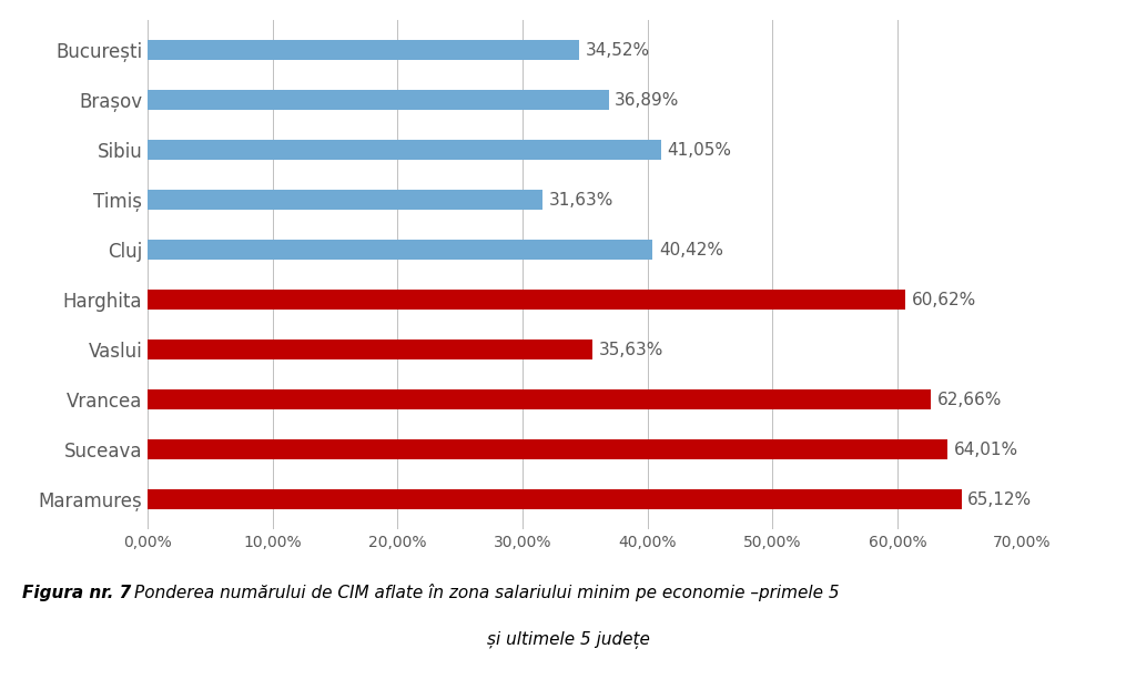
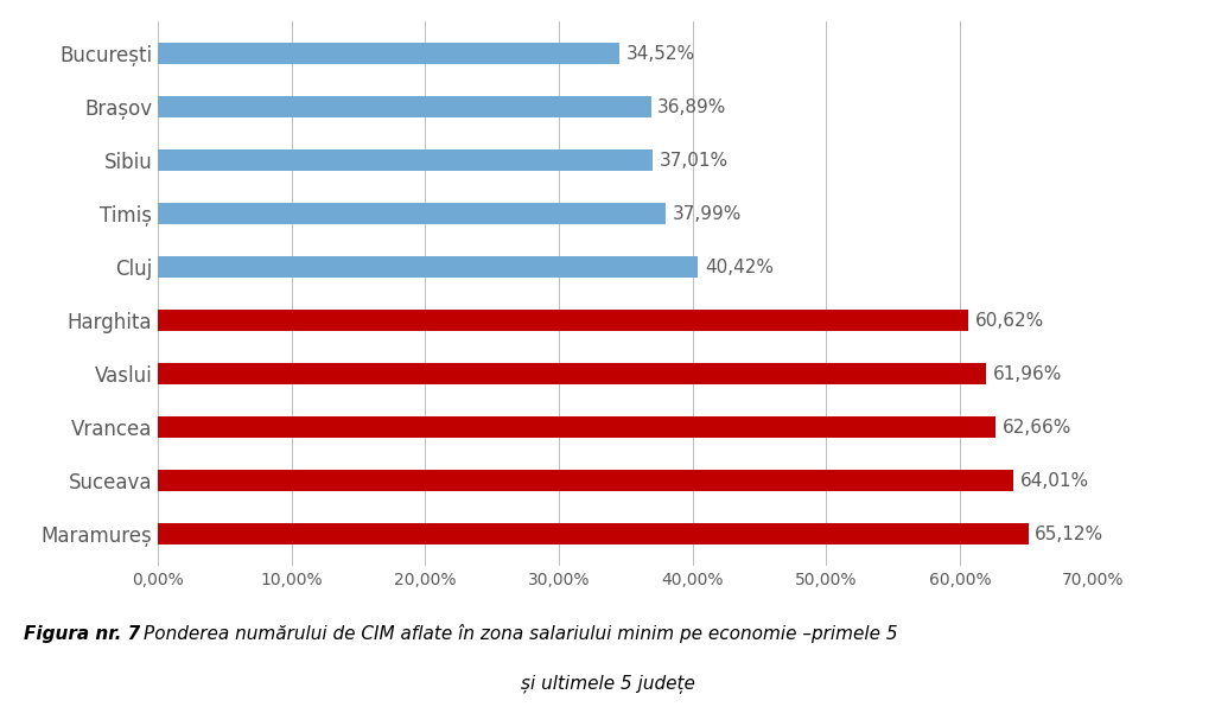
Sibiu: 41,05% -> 37,01%
Timiș: 31,63% -> 37,99%
Vaslui: 35,63% -> 61,96%
